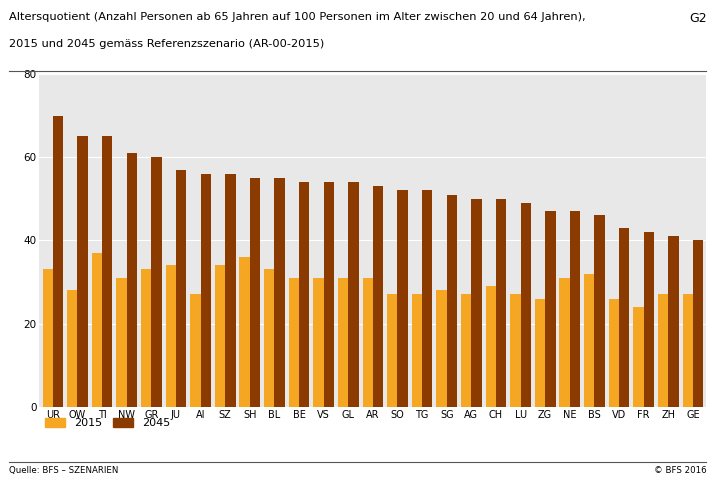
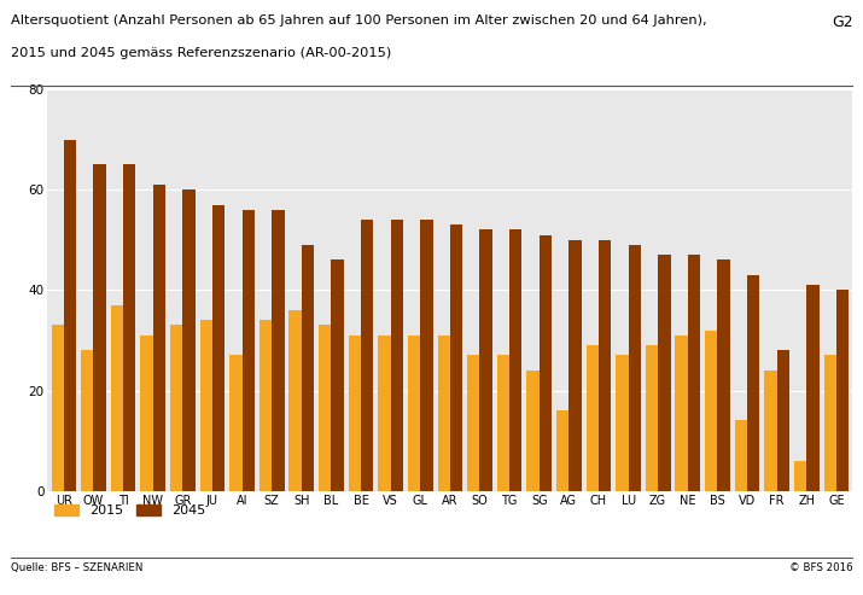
2045/SH: 55 -> 49
2045/BL: 55 -> 46
2015/SG: 28 -> 24
2015/AG: 27 -> 16
2015/ZG: 26 -> 29
2015/VD: 26 -> 14
2045/FR: 42 -> 28
2015/ZH: 27 -> 6
